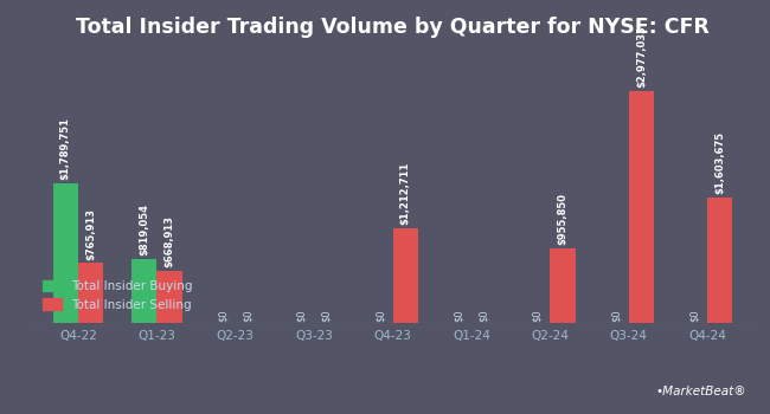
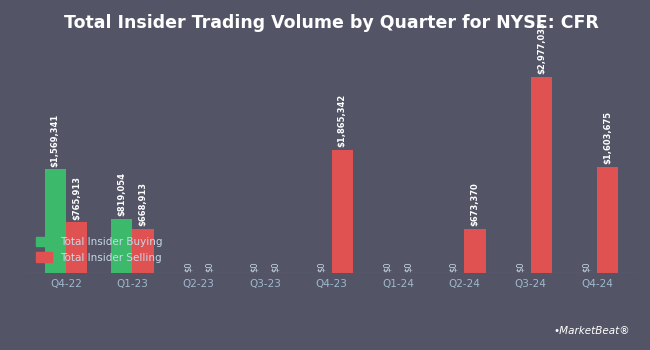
Total Insider Buying/Q4-22: $1,789,751 -> $1,569,341
Total Insider Selling/Q4-23: $1,212,711 -> $1,865,342
Total Insider Selling/Q2-24: $955,850 -> $673,370
